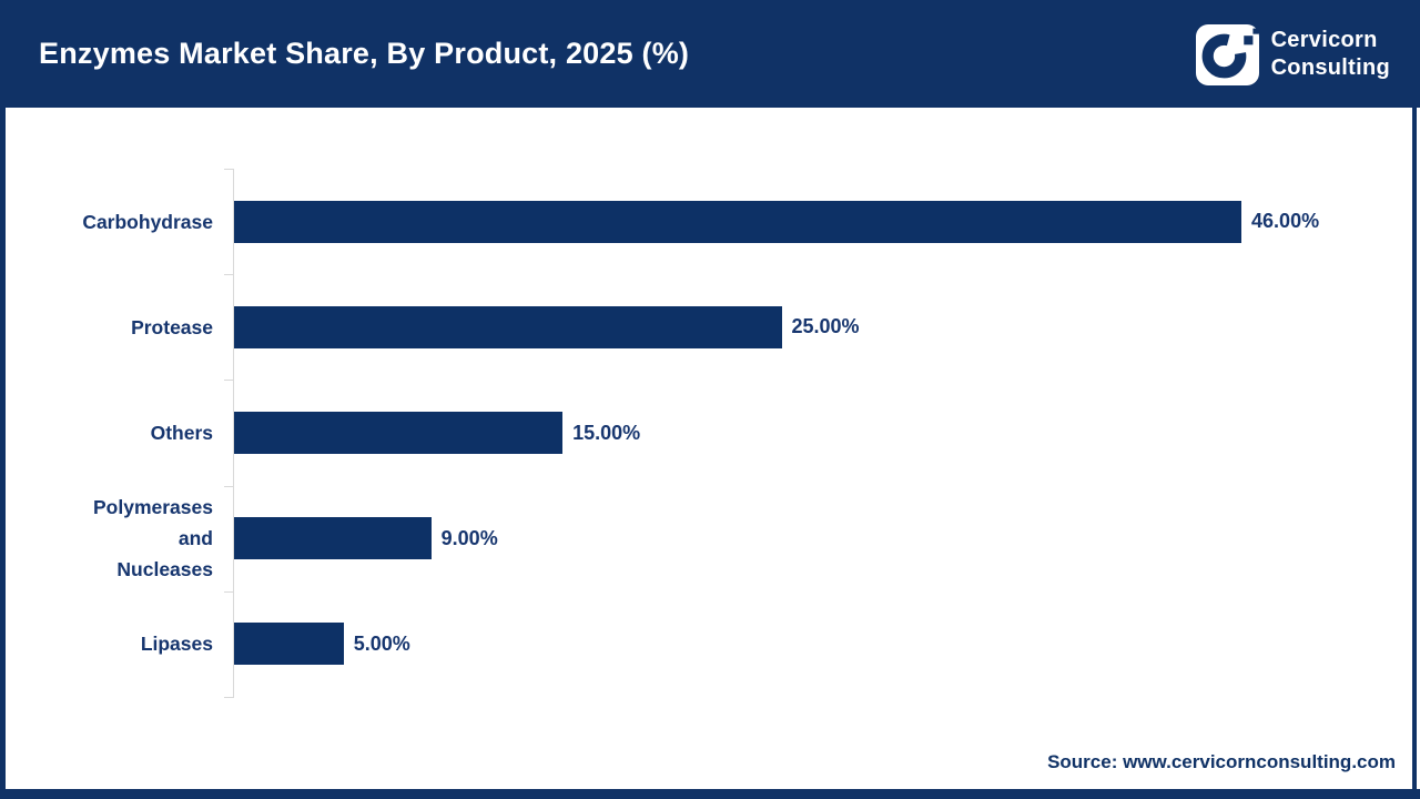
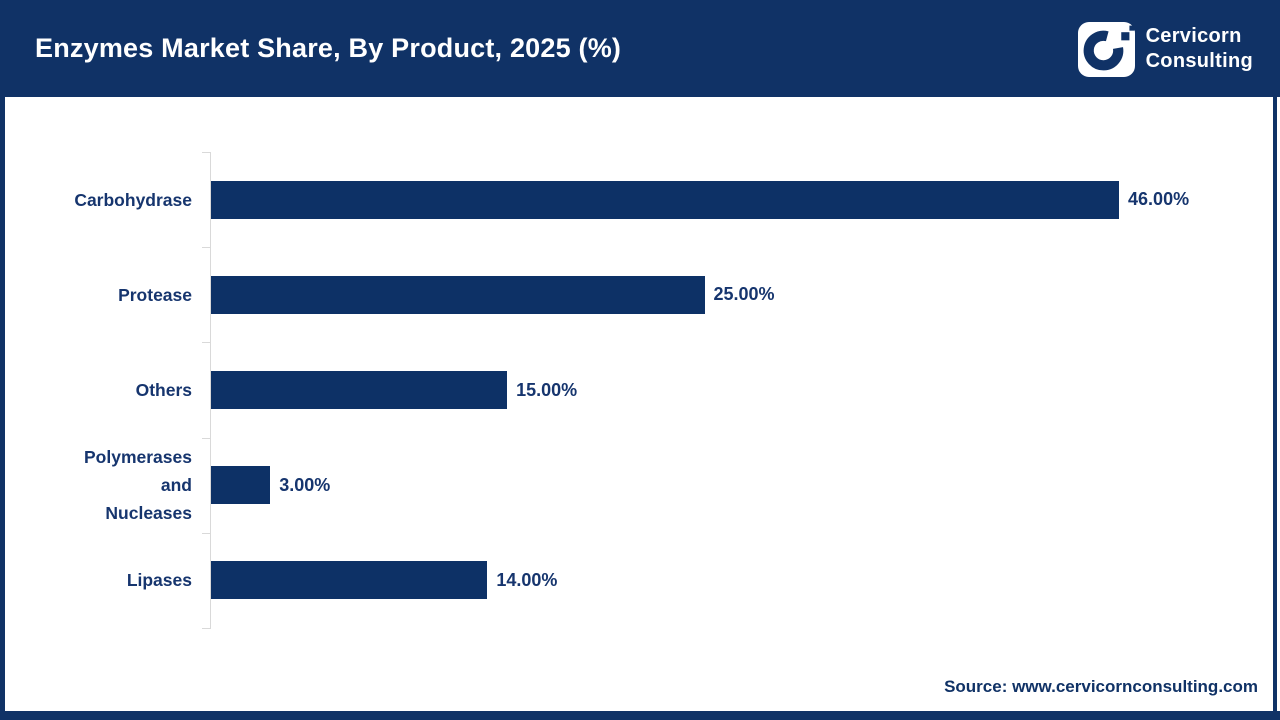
Polymerases and Nucleases: 9.00% -> 3.00%
Lipases: 5.00% -> 14.00%
